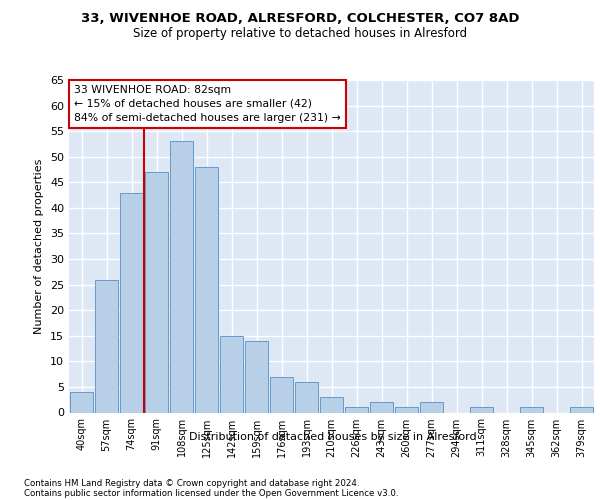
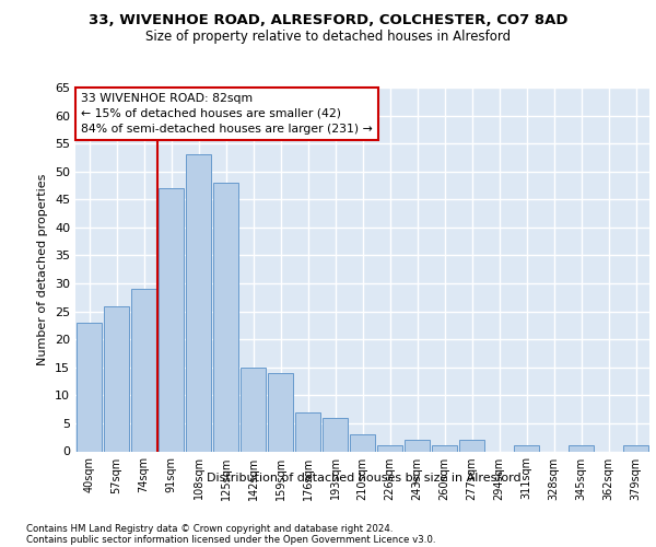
40sqm: 4 -> 23
74sqm: 43 -> 29
